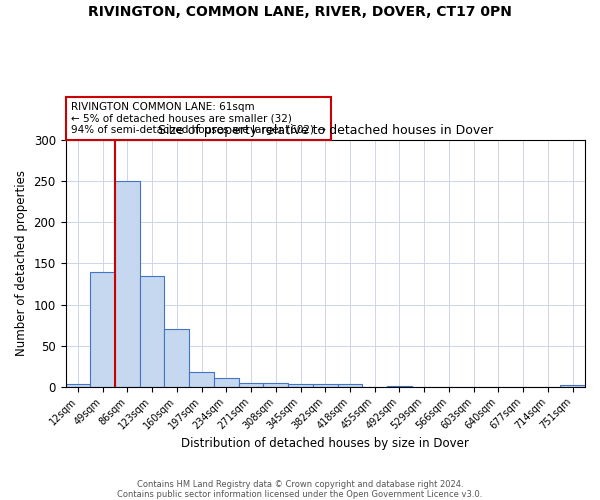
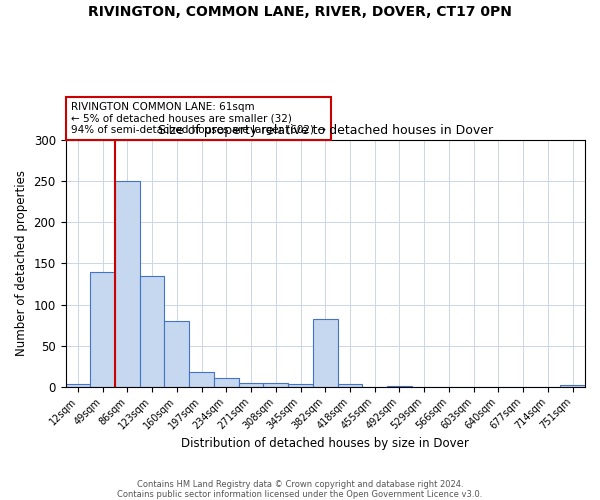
160sqm: 70 -> 80
382sqm: 4 -> 82
